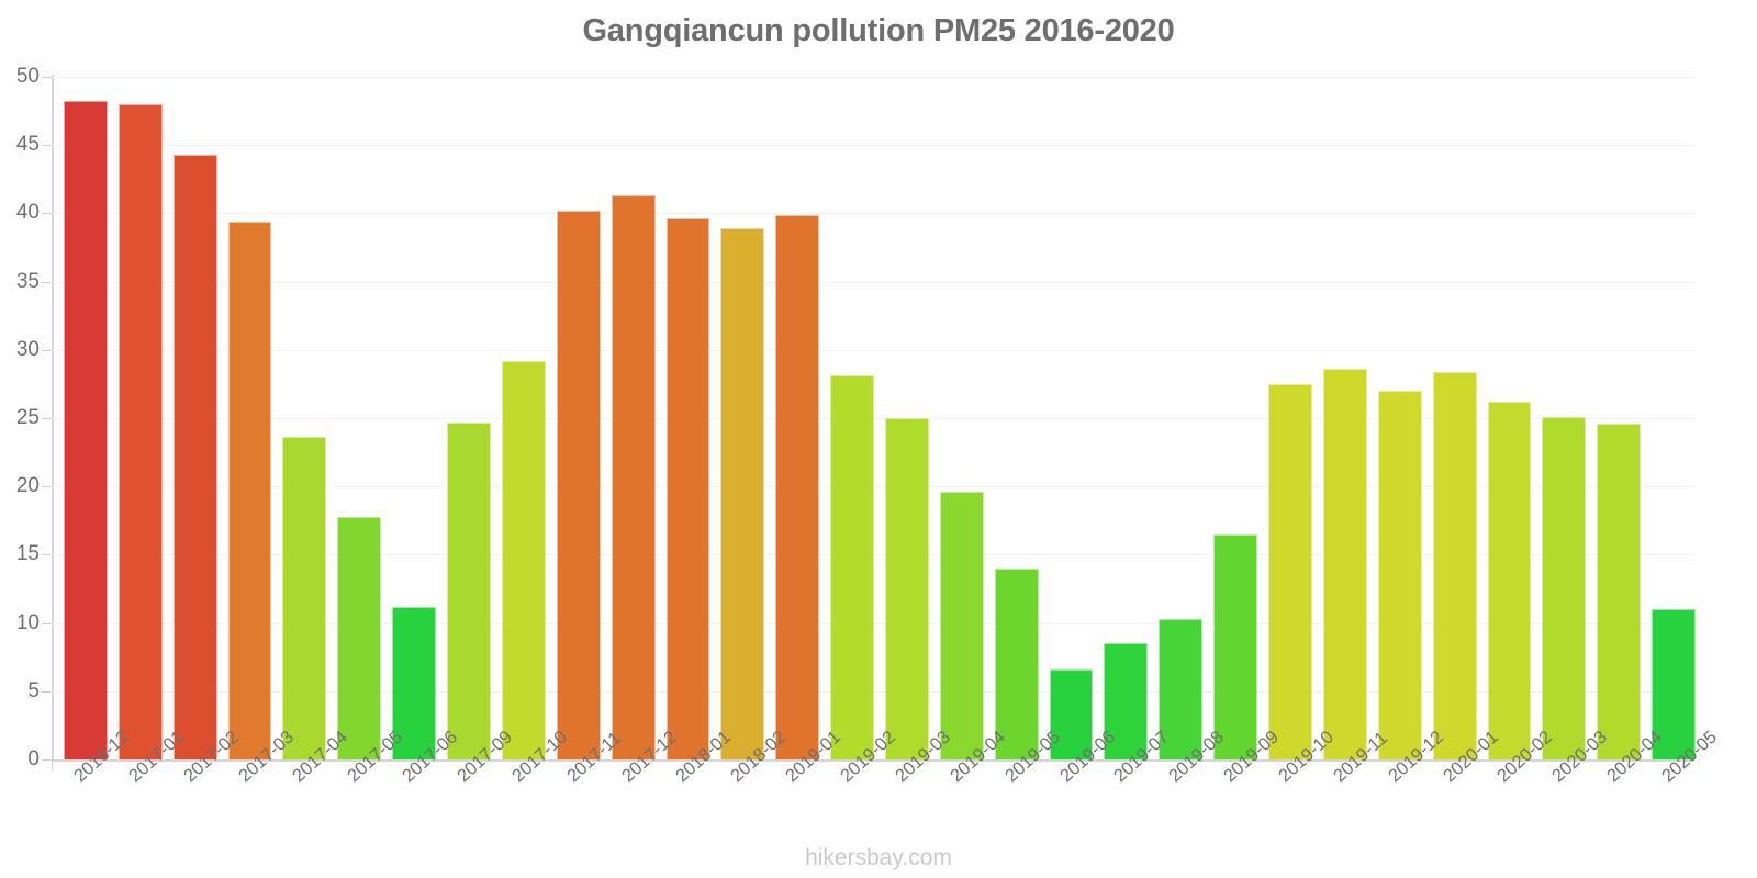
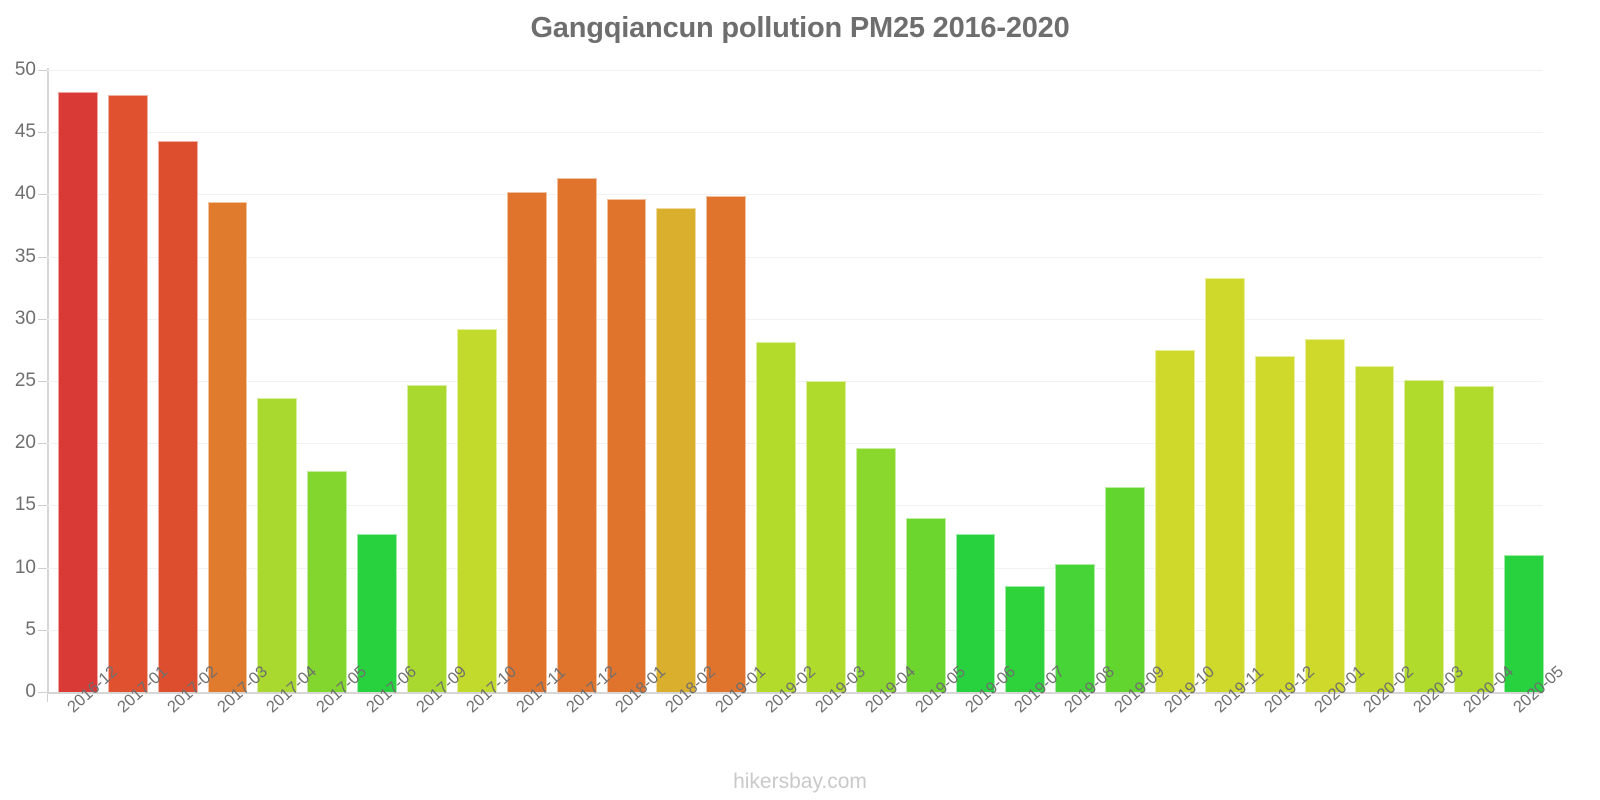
2017-06: 11.2 -> 12.7
2019-06: 6.6 -> 12.7
2019-11: 28.6 -> 33.3
